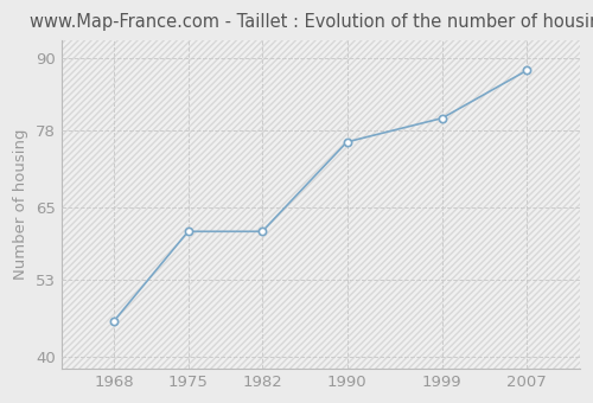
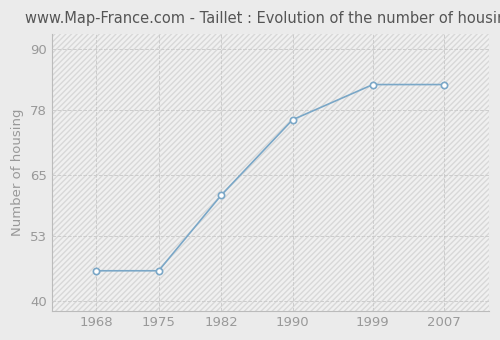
1975: 61 -> 46
1999: 80 -> 83
2007: 88 -> 83
